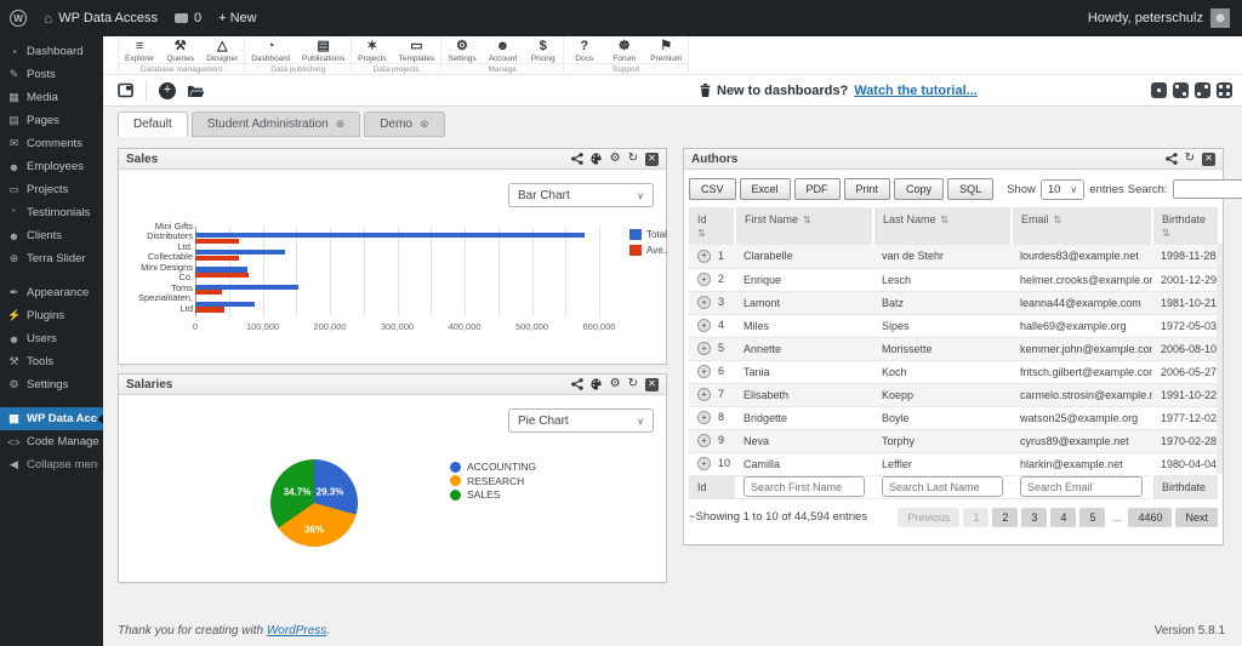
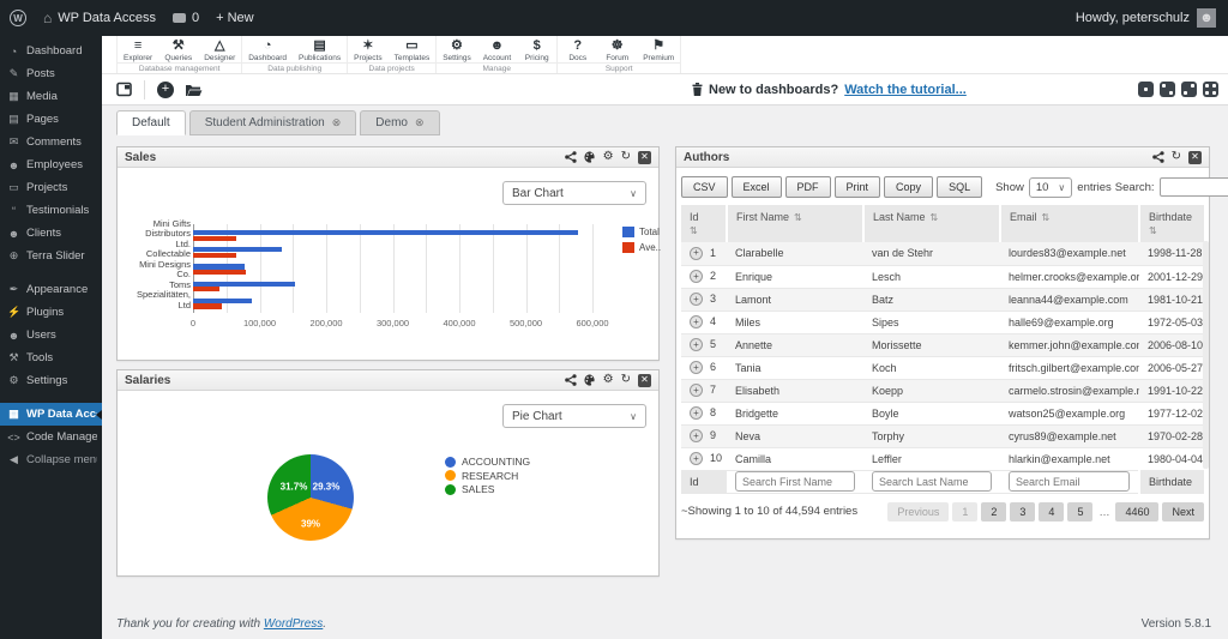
Salaries/RESEARCH: 36% -> 39%
Salaries/SALES: 34.7% -> 31.7%
